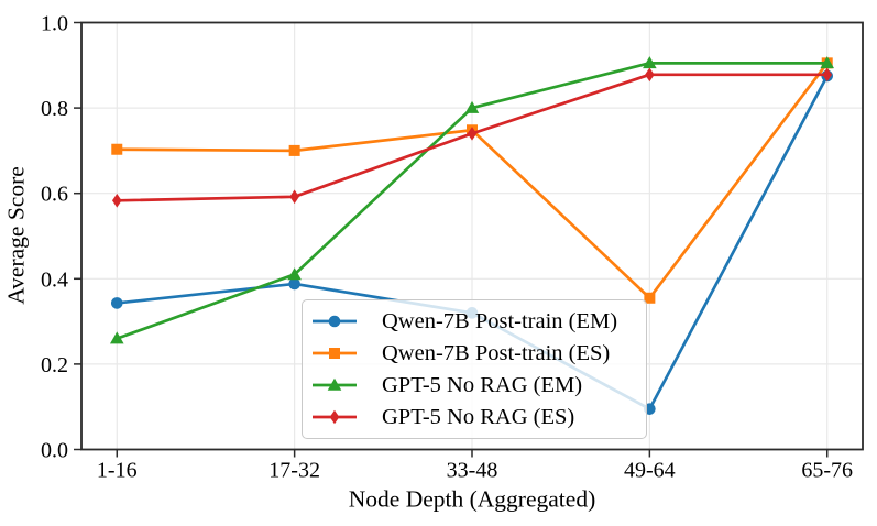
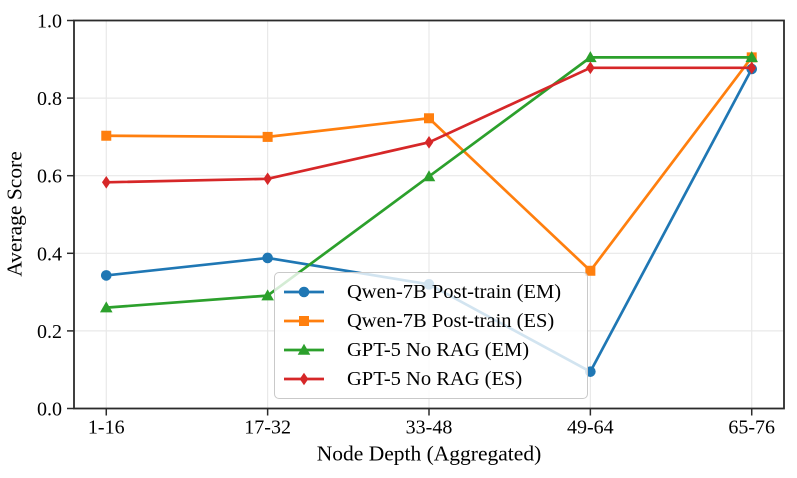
GPT-5 No RAG (EM)/17-32: 0.41 -> 0.29
GPT-5 No RAG (EM)/33-48: 0.80 -> 0.60
GPT-5 No RAG (ES)/33-48: 0.74 -> 0.69
